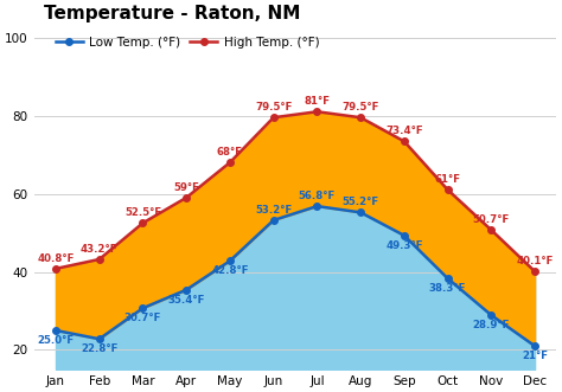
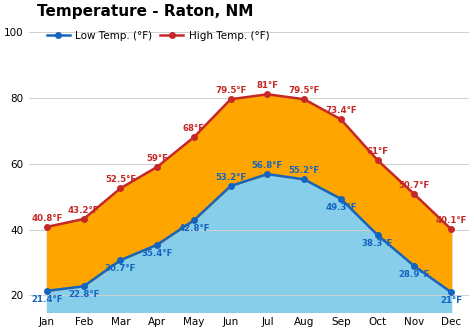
Low Temp. (°F)/Jan: 25.0°F -> 21.4°F
